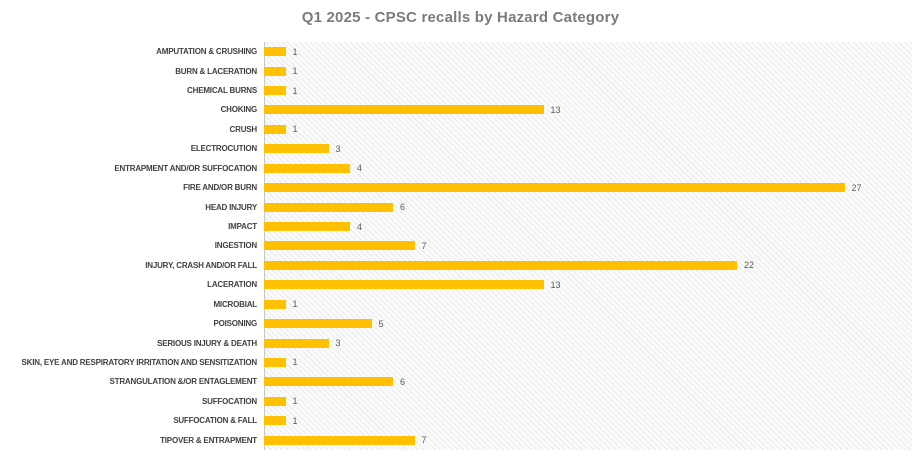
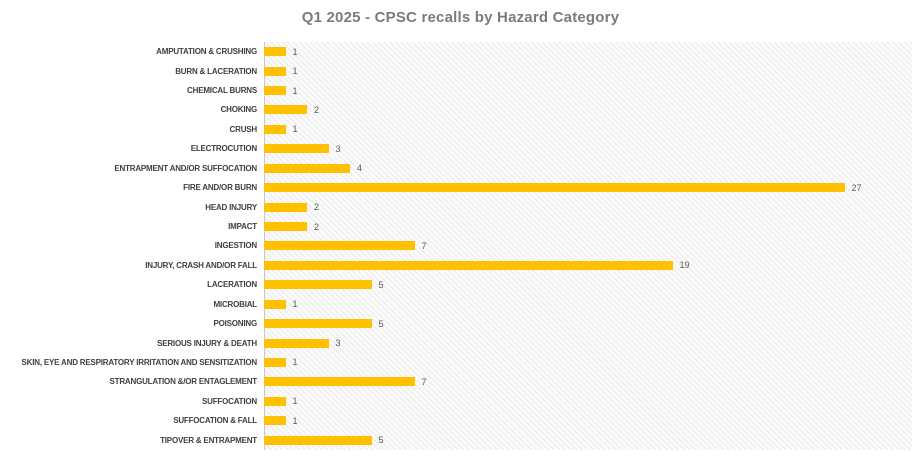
CHOKING: 13 -> 2
HEAD INJURY: 6 -> 2
IMPACT: 4 -> 2
INJURY, CRASH AND/OR FALL: 22 -> 19
LACERATION: 13 -> 5
STRANGULATION &/OR ENTAGLEMENT: 6 -> 7
TIPOVER & ENTRAPMENT: 7 -> 5
